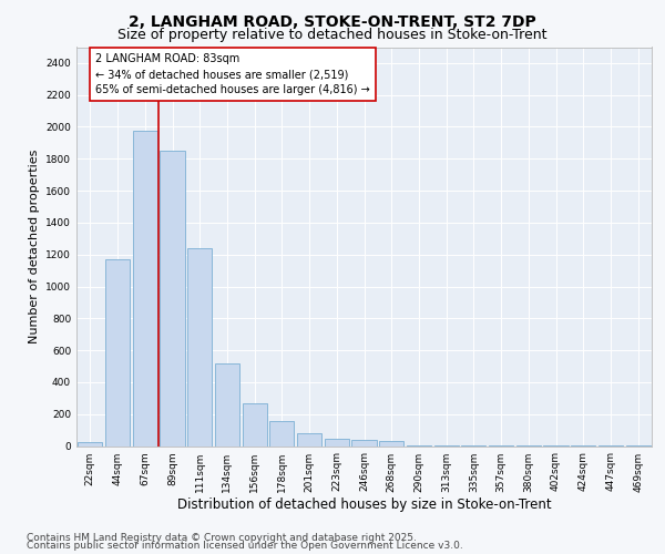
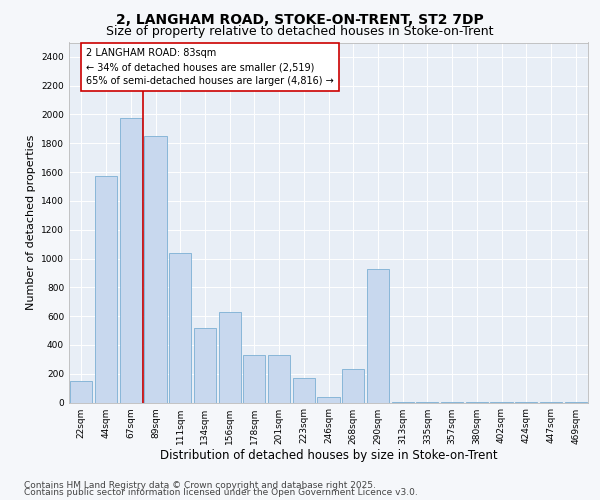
22sqm: 20 -> 150
44sqm: 1170 -> 1570
111sqm: 1240 -> 1040
156sqm: 270 -> 630
178sqm: 160 -> 330
201sqm: 80 -> 330
223sqm: 40 -> 170
268sqm: 30 -> 230
290sqm: 0 -> 930
